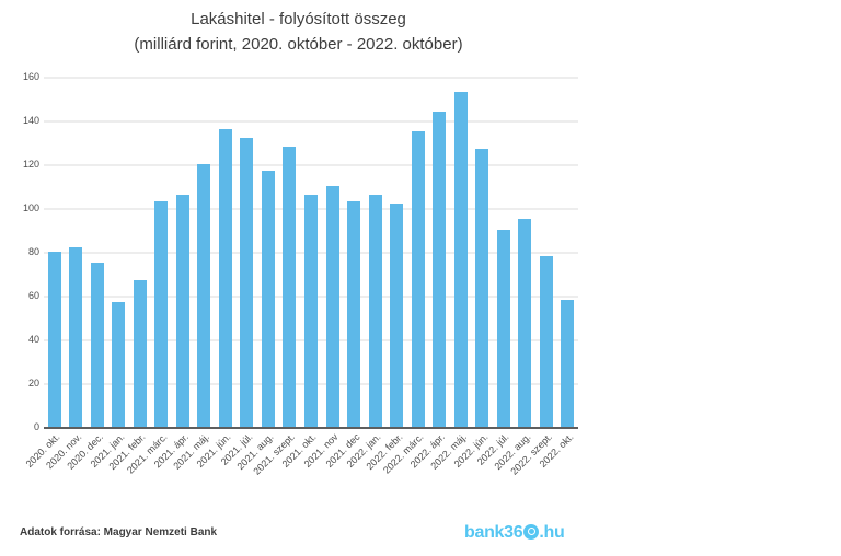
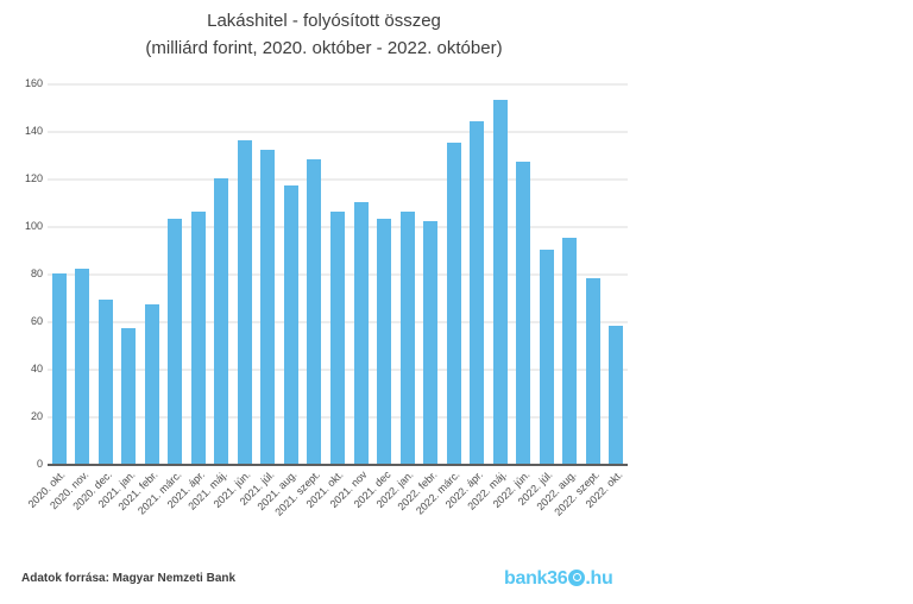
2020. dec.: 75 -> 69
